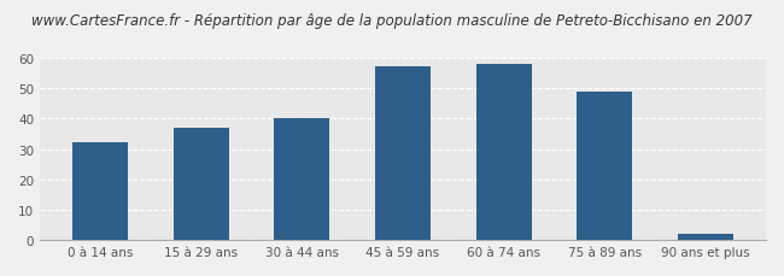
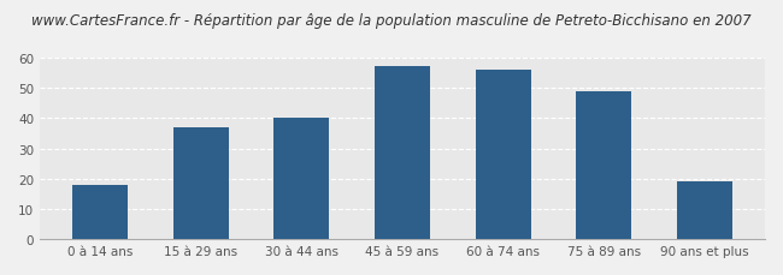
0 à 14 ans: 32 -> 18
60 à 74 ans: 58 -> 56
90 ans et plus: 2 -> 19
